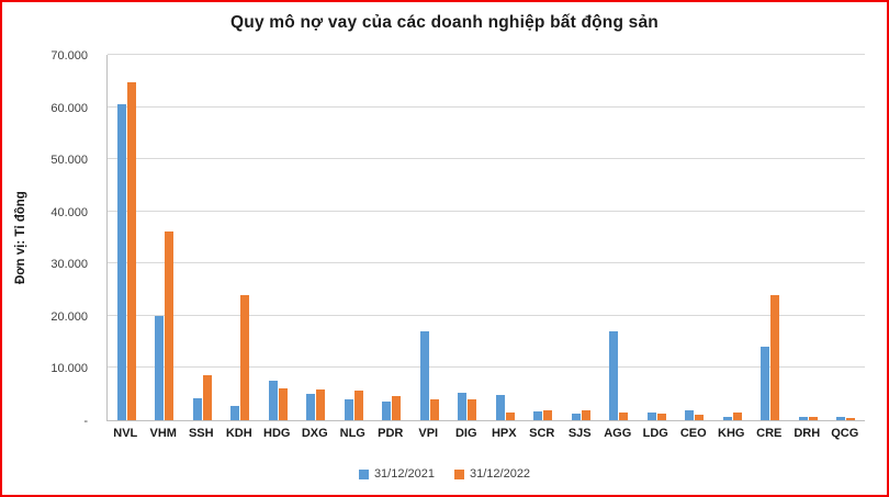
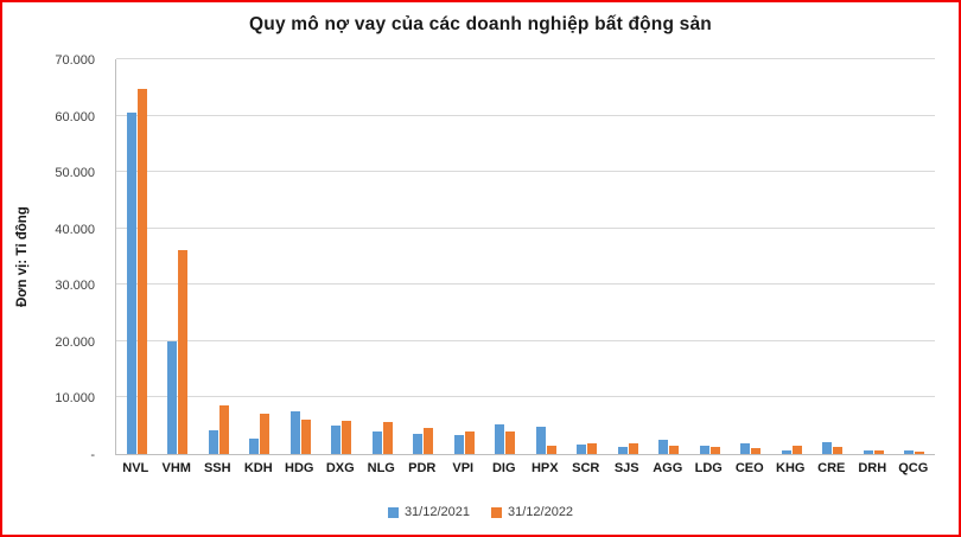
31/12/2022/KDH: 24000 -> 7000
31/12/2021/VPI: 17000 -> 3000
31/12/2021/AGG: 17000 -> 3000
31/12/2021/CRE: 14000 -> 2000
31/12/2022/CRE: 24000 -> 1000
